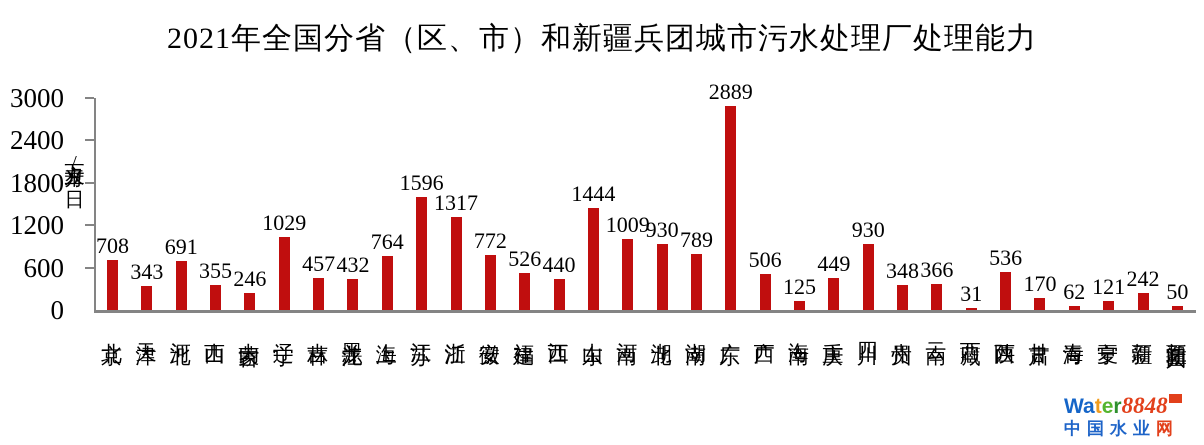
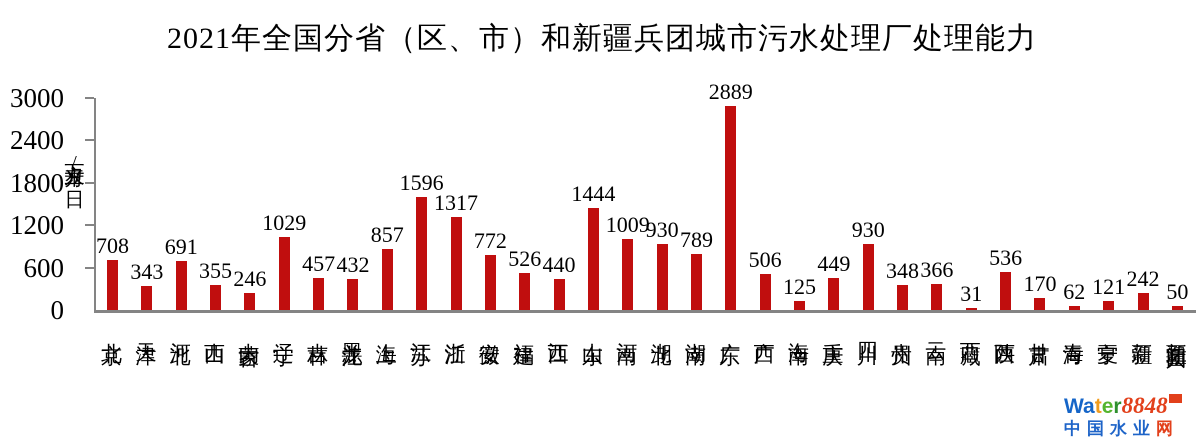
上海: 764 -> 857
